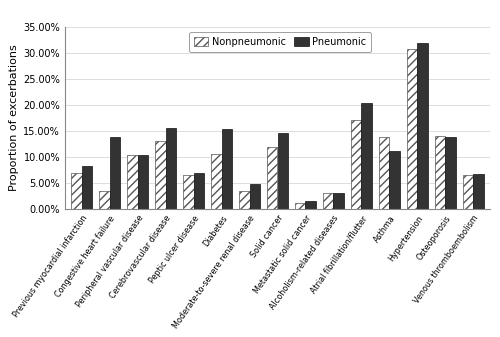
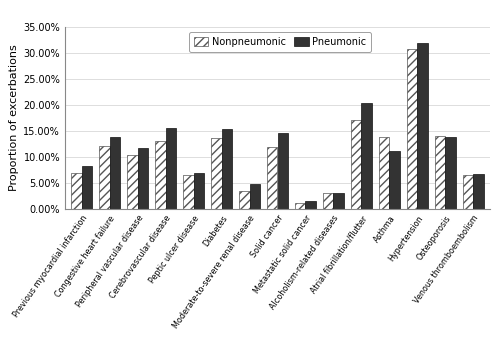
Nonpneumonic/Congestive heart failure: 3.4% -> 12.2%
Pneumonic/Peripheral vascular disease: 10.4% -> 11.7%
Nonpneumonic/Diabetes: 10.6% -> 13.6%
